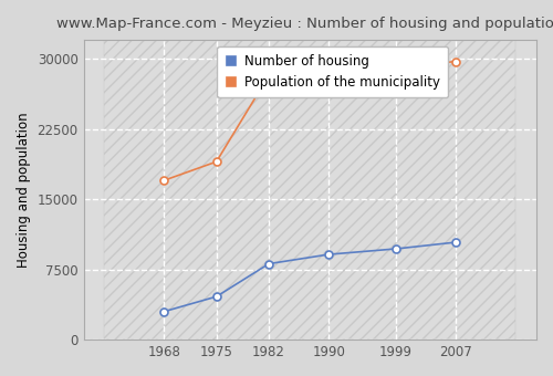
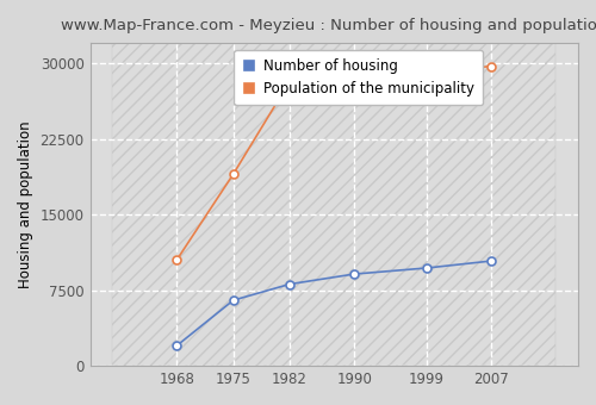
Number of housing/1968: 3000 -> 2000
Population of the municipality/1968: 17000 -> 10500
Number of housing/1975: 4600 -> 6500
